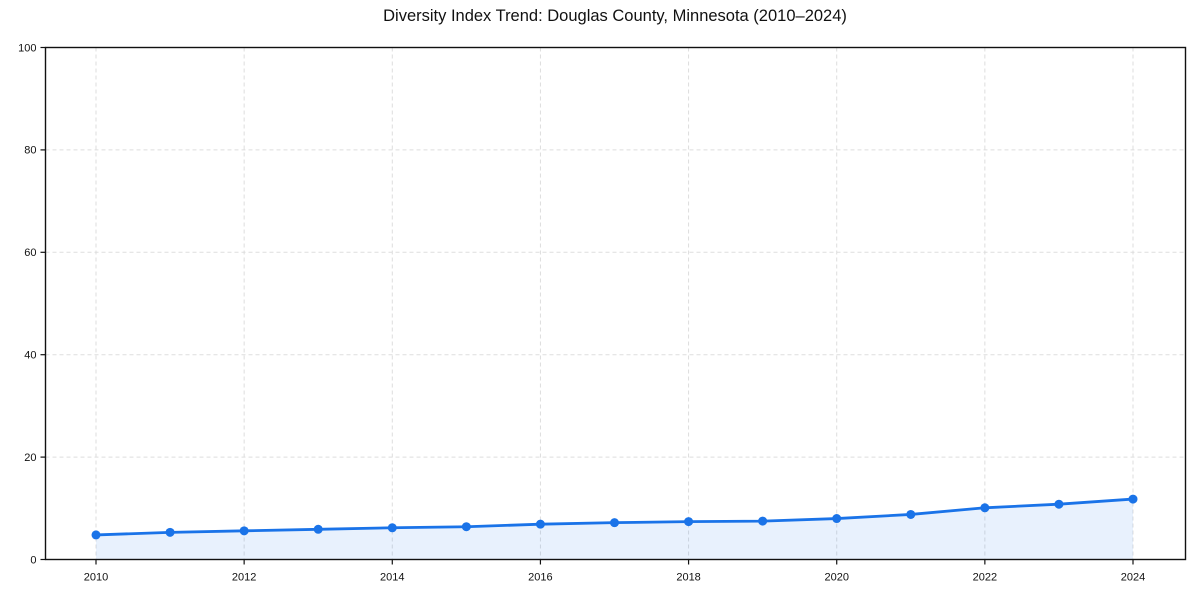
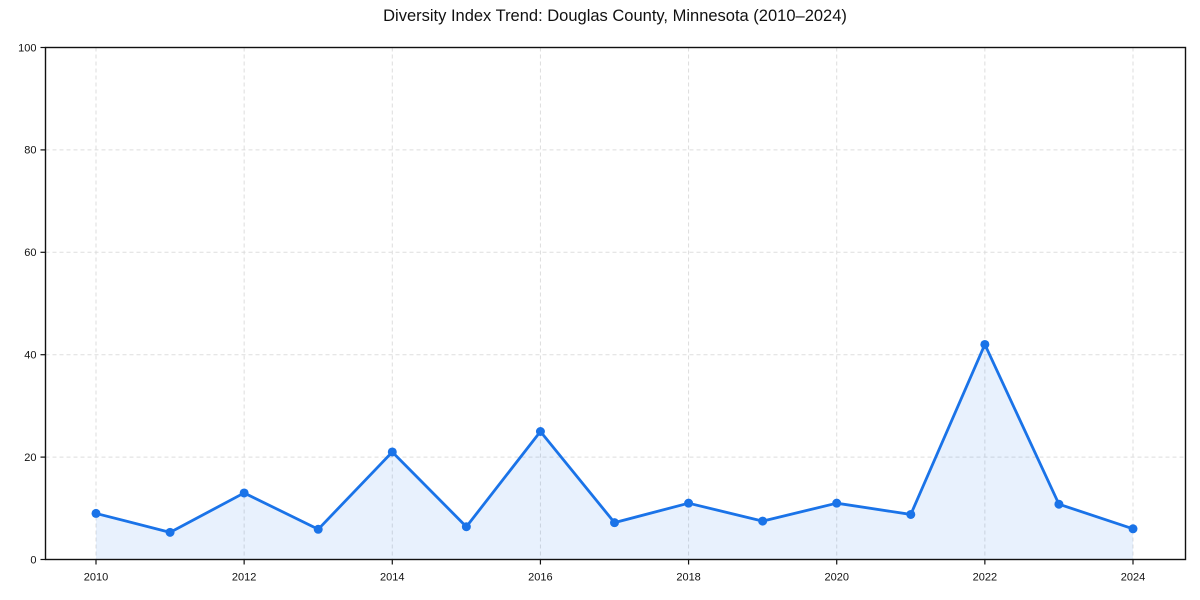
2010: 5 -> 9
2012: 6 -> 13
2014: 6 -> 21
2016: 7 -> 25
2018: 7 -> 11
2020: 8 -> 11
2022: 10 -> 42
2024: 12 -> 6
